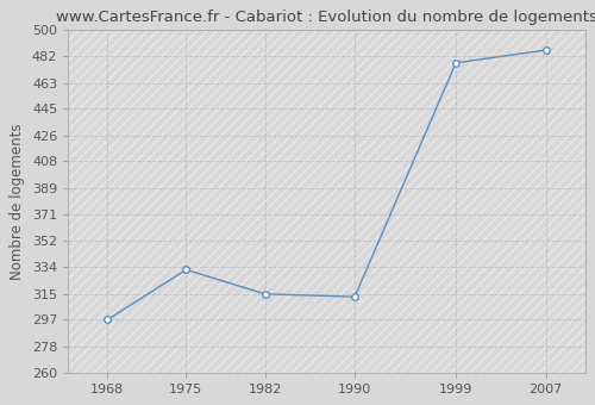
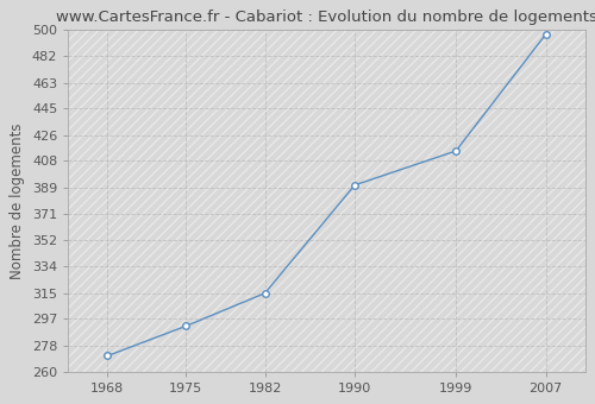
1968: 297 -> 271
1975: 332 -> 292
1990: 313 -> 391
1999: 477 -> 415
2007: 486 -> 497
